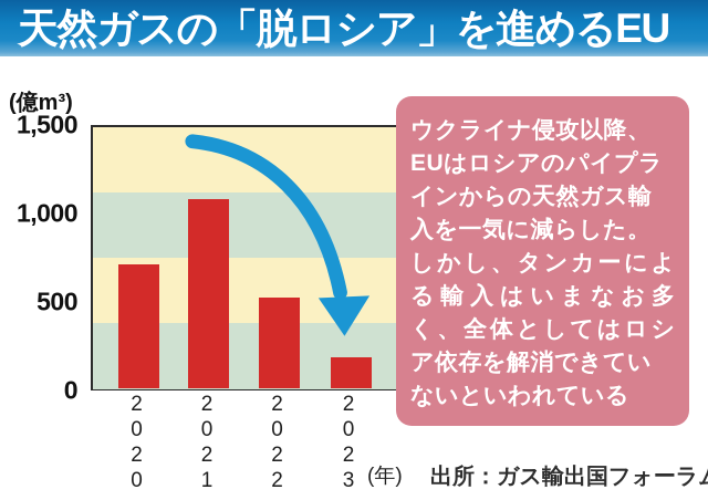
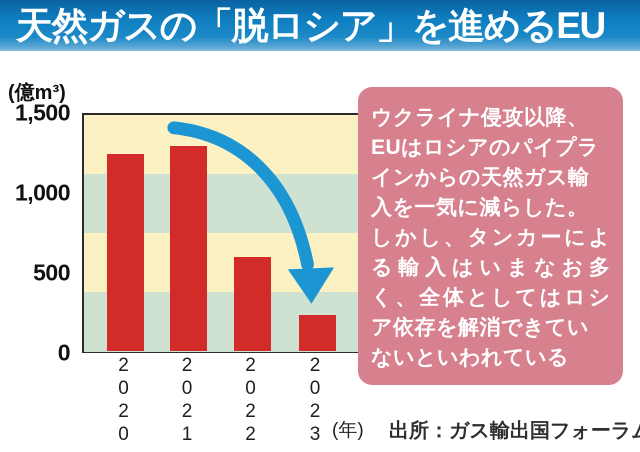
2020: 710 -> 1250
2021: 1090 -> 1300
2022: 520 -> 600
2023: 180 -> 230
